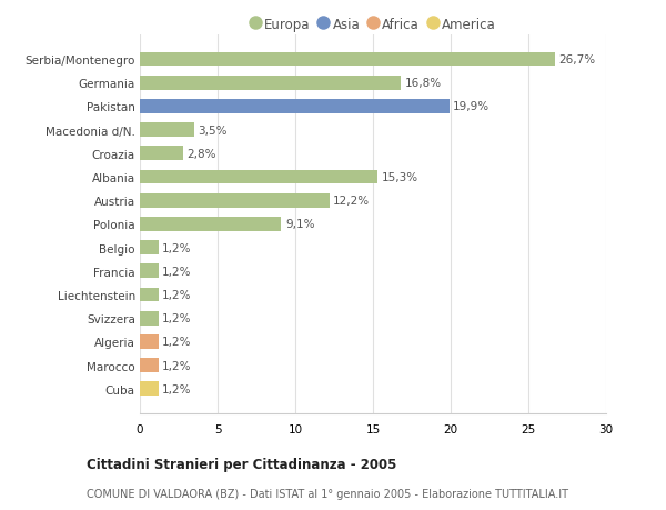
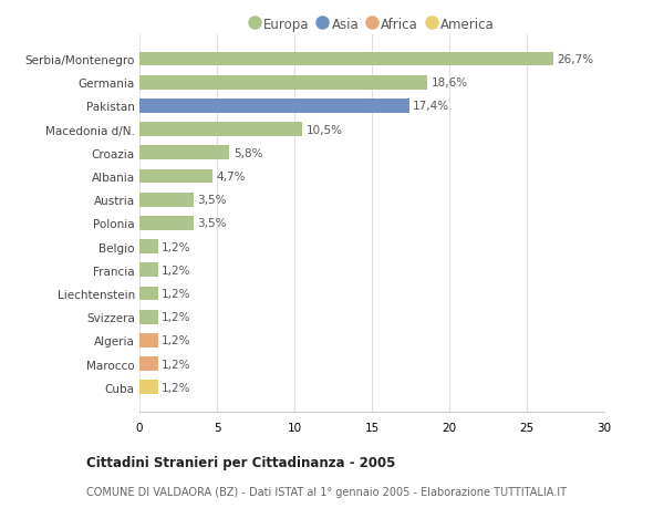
Germania: 16,8% -> 18,6%
Pakistan: 19,9% -> 17,4%
Macedonia d/N.: 3,5% -> 10,5%
Croazia: 2,8% -> 5,8%
Albania: 15,3% -> 4,7%
Austria: 12,2% -> 3,5%
Polonia: 9,1% -> 3,5%
